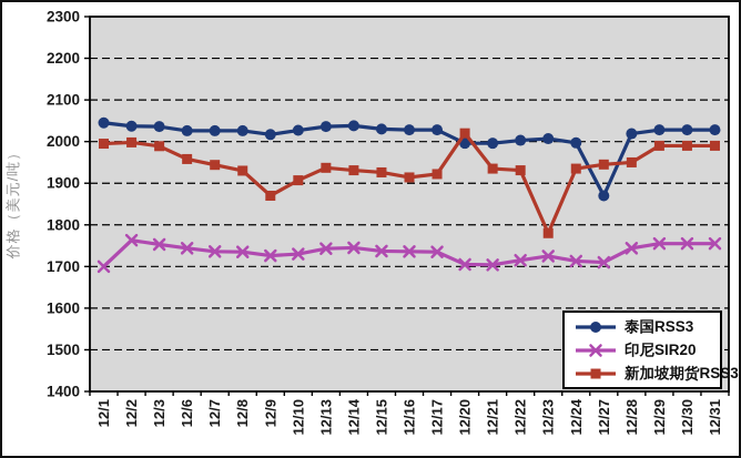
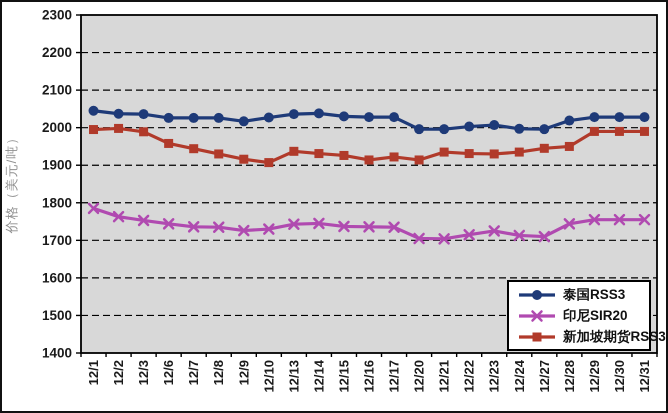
印尼SIR20/12/1: 1700 -> 1780
新加坡期货RSS3/12/9: 1870 -> 1920
新加坡期货RSS3/12/20: 2020 -> 1910
新加坡期货RSS3/12/23: 1780 -> 1930
泰国RSS3/12/27: 1870 -> 2000
